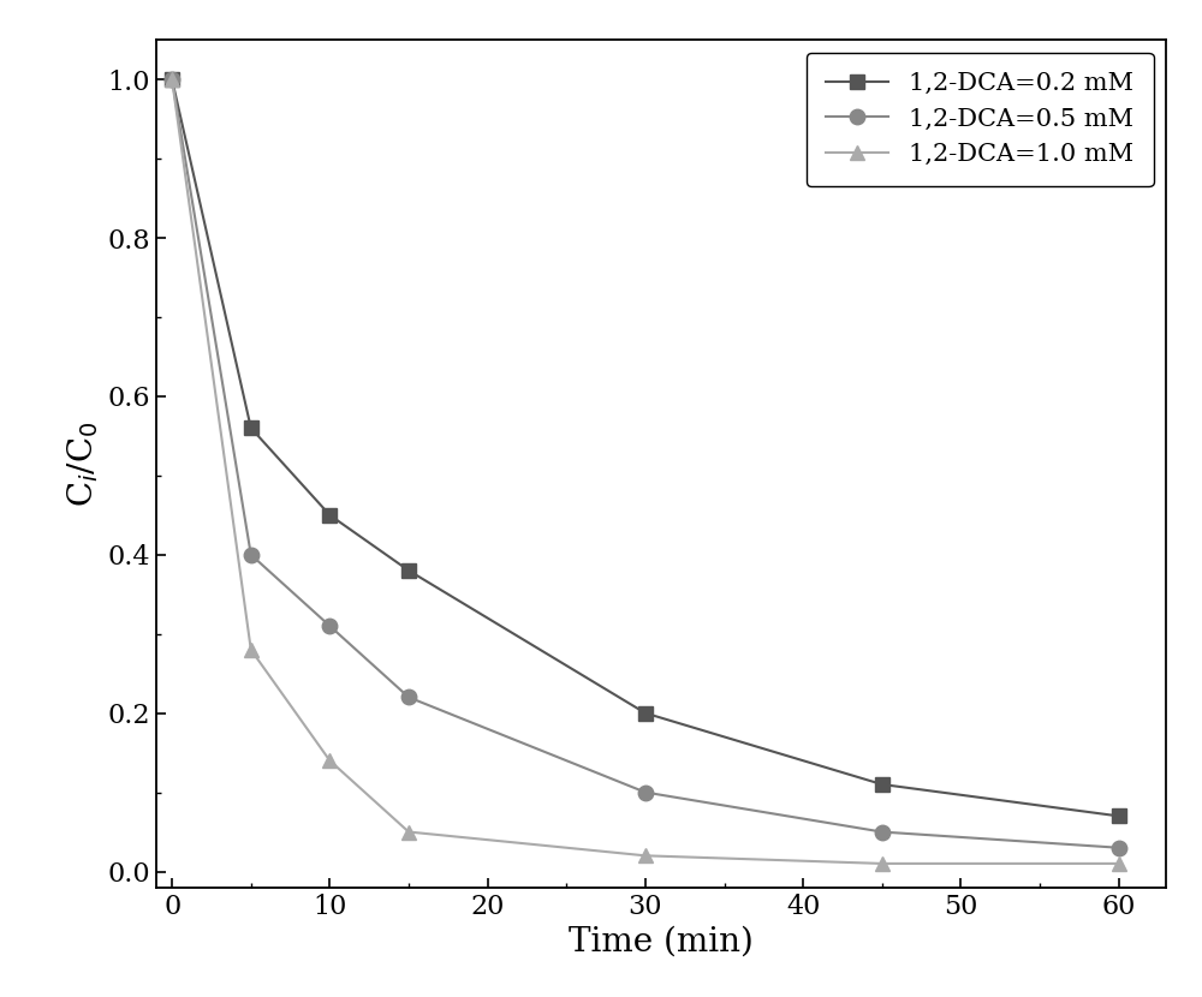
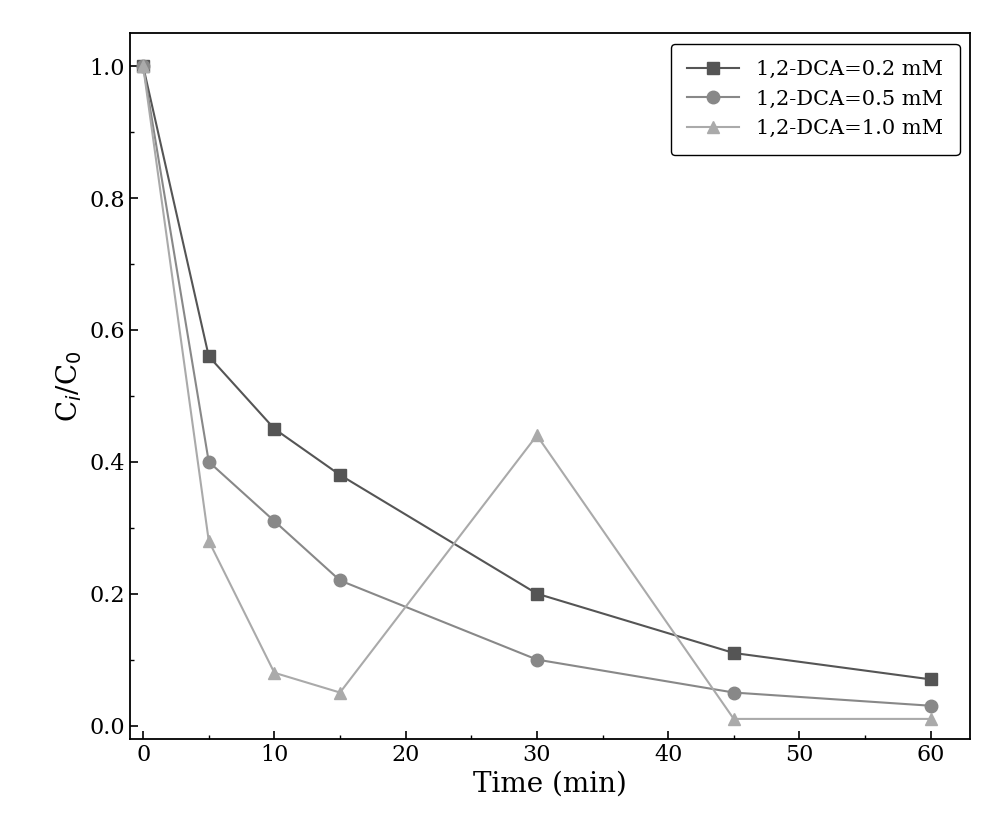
1,2-DCA=1.0 mM/10: 0.14 -> 0.08
1,2-DCA=1.0 mM/30: 0.02 -> 0.44
